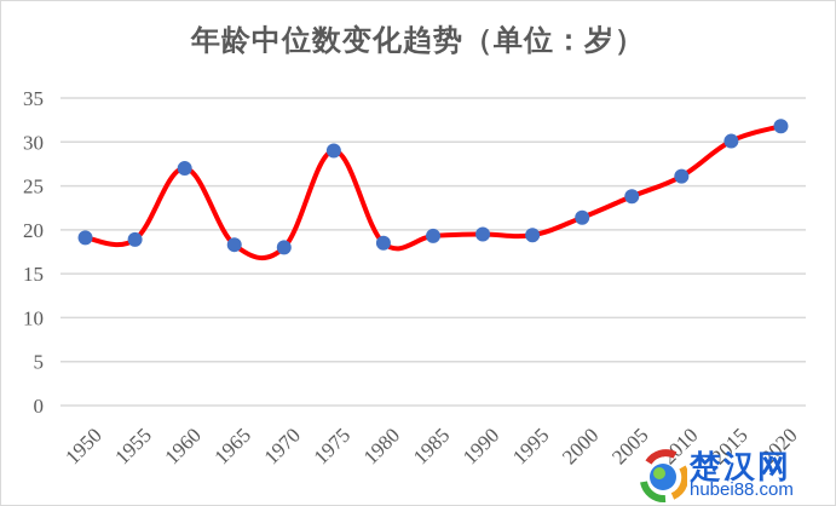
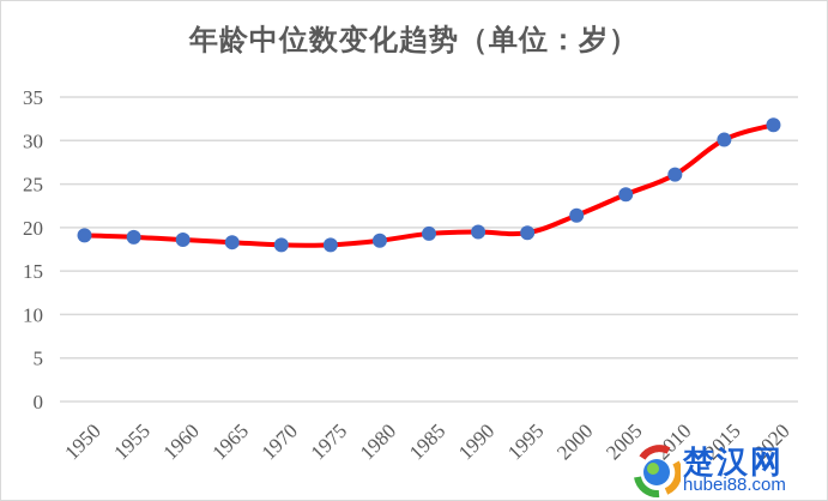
1960: 27 -> 19
1975: 29 -> 18
